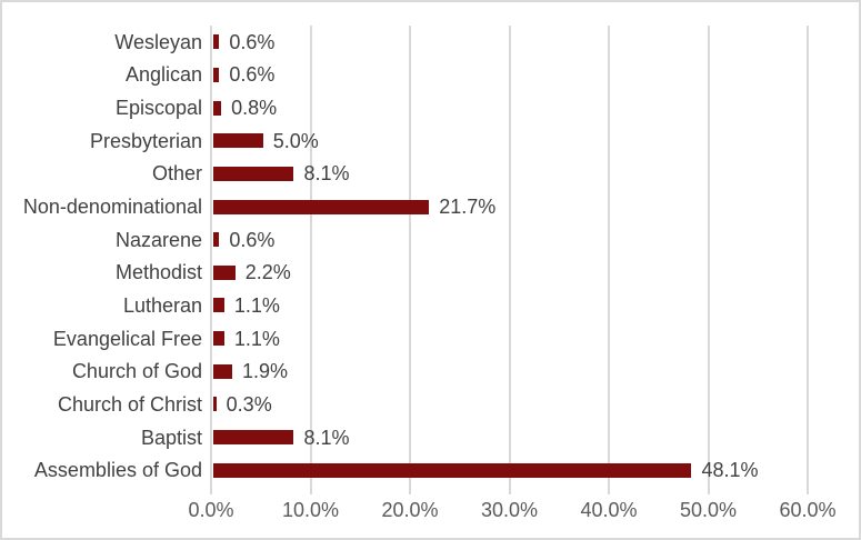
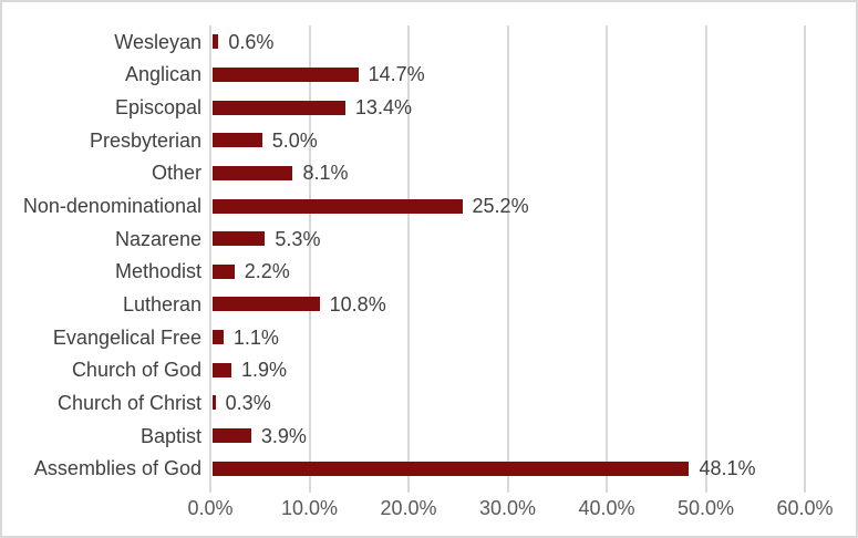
Anglican: 0.6% -> 14.7%
Episcopal: 0.8% -> 13.4%
Non-denominational: 21.7% -> 25.2%
Nazarene: 0.6% -> 5.3%
Lutheran: 1.1% -> 10.8%
Baptist: 8.1% -> 3.9%
